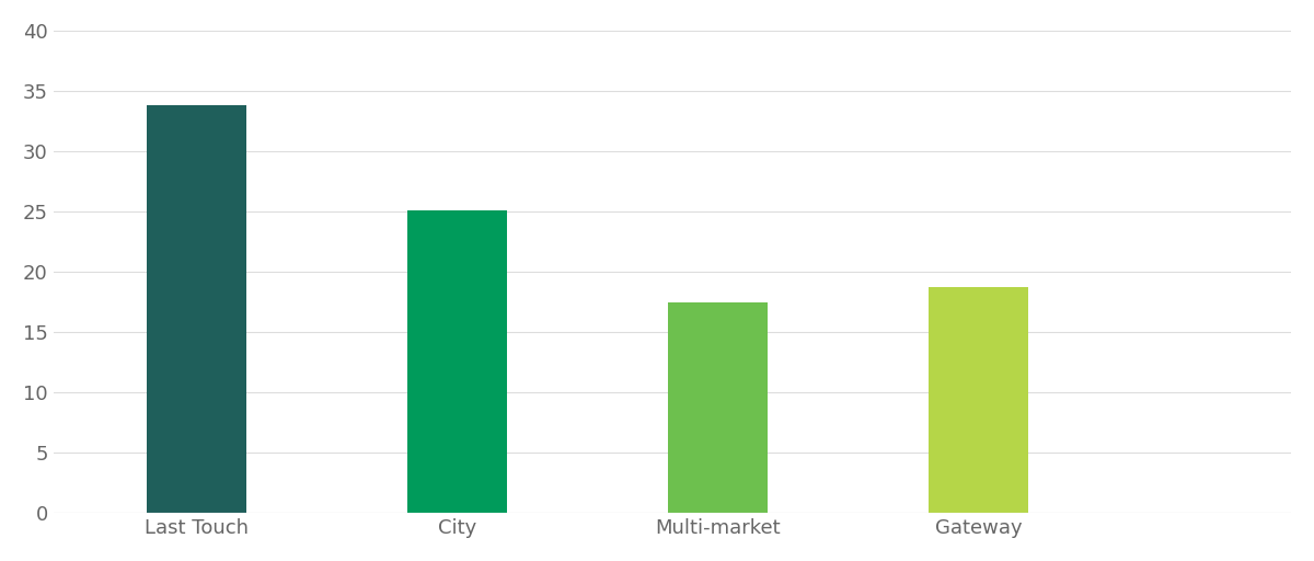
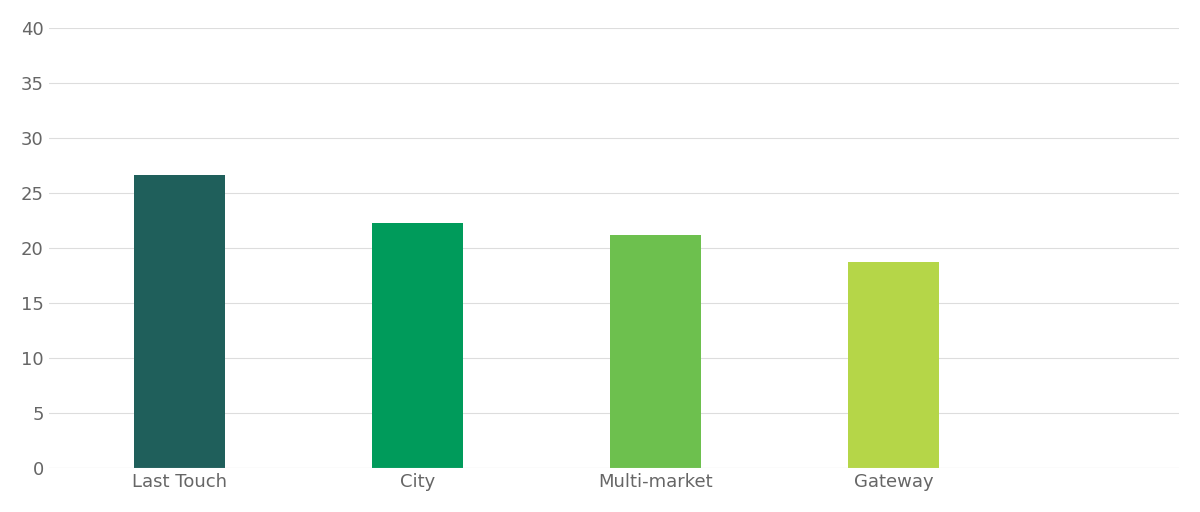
Last Touch: 33.8 -> 26.6
City: 25.1 -> 22.3
Multi-market: 17.5 -> 21.2
